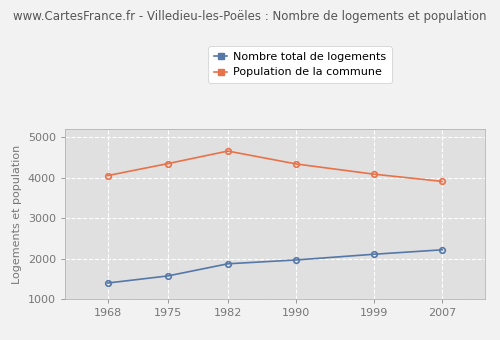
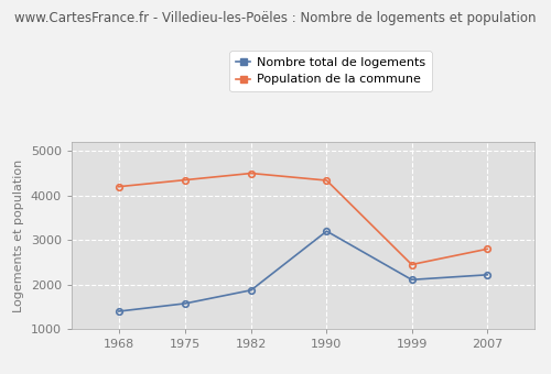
Population de la commune/1968: 4060 -> 4200
Population de la commune/1982: 4660 -> 4500
Nombre total de logements/1990: 1970 -> 3200
Population de la commune/1999: 4090 -> 2450
Population de la commune/2007: 3910 -> 2800
